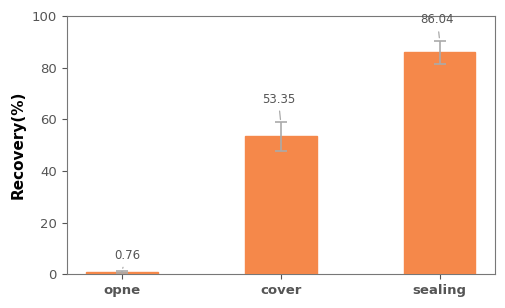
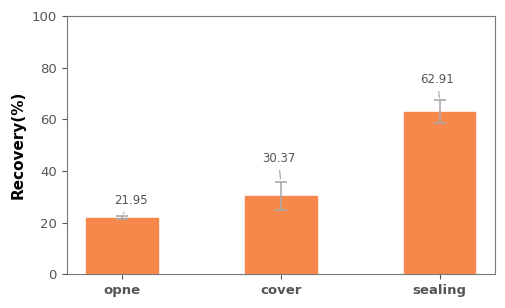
opne: 0.76 -> 21.95
cover: 53.35 -> 30.37
sealing: 86.04 -> 62.91
